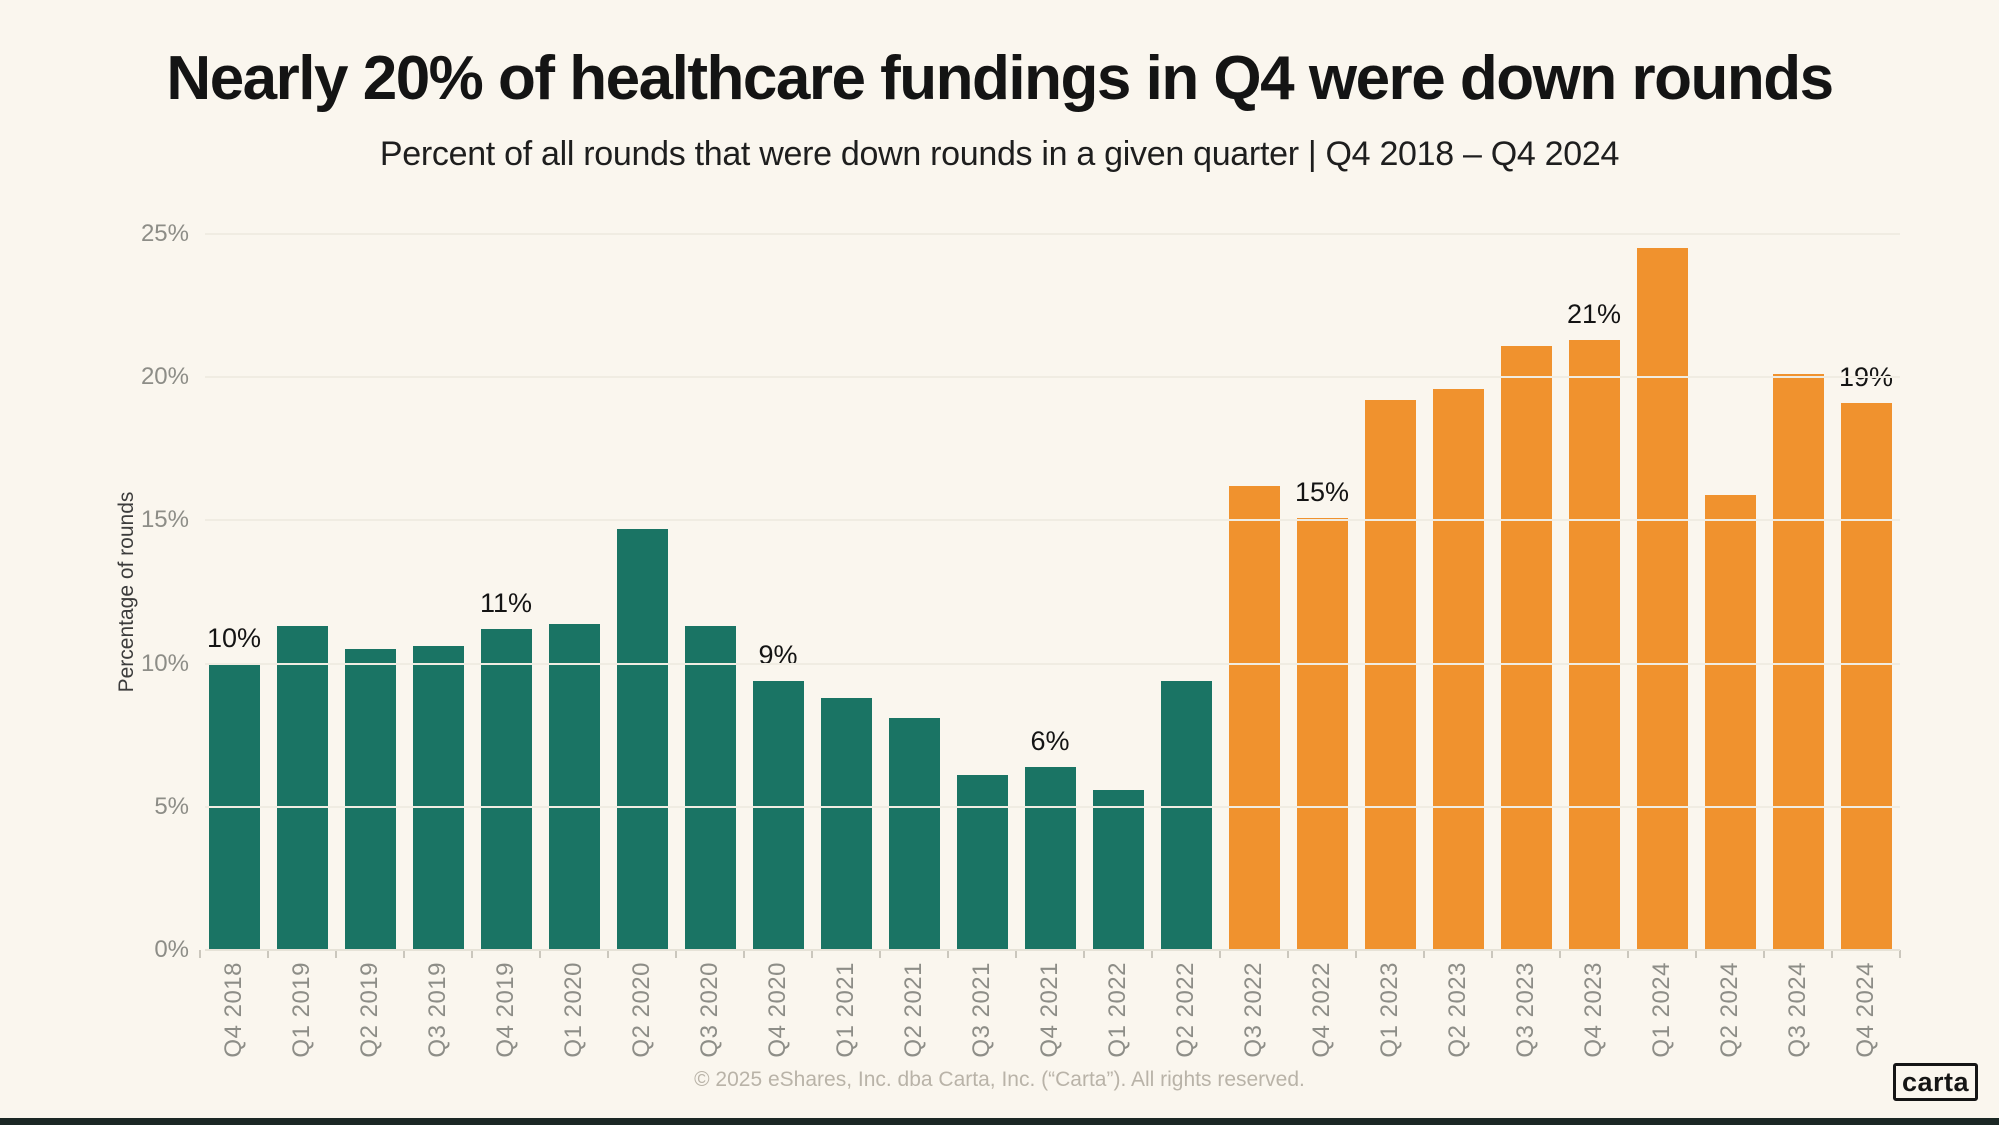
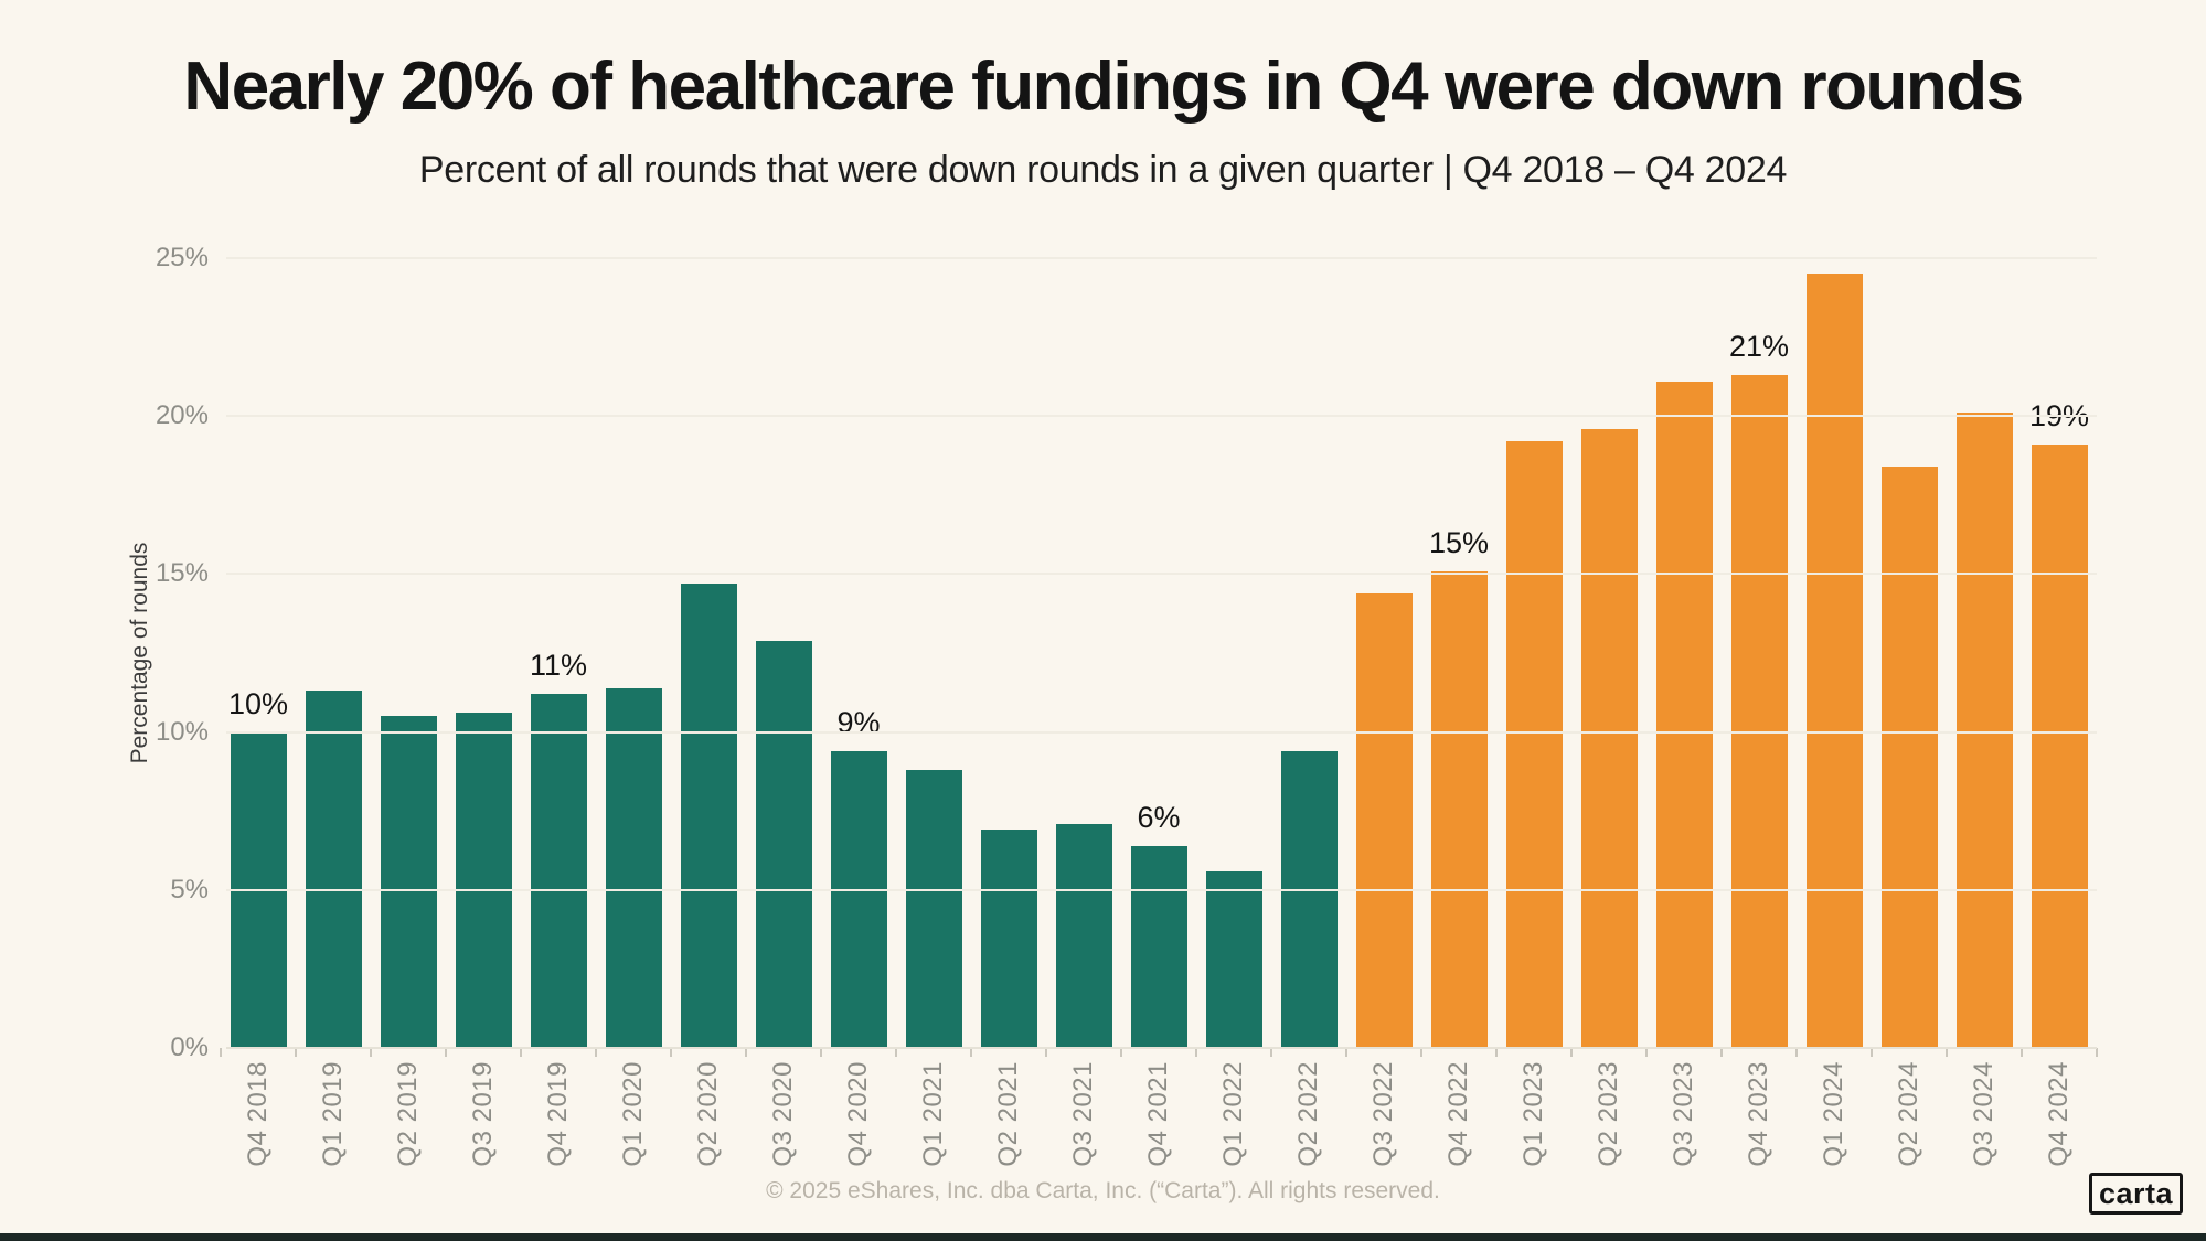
Q3 2020: 11.3% -> 12.9%
Q2 2021: 8.1% -> 6.9%
Q3 2021: 6.1% -> 7.1%
Q3 2022: 16.2% -> 14.4%
Q2 2024: 15.9% -> 18.4%
